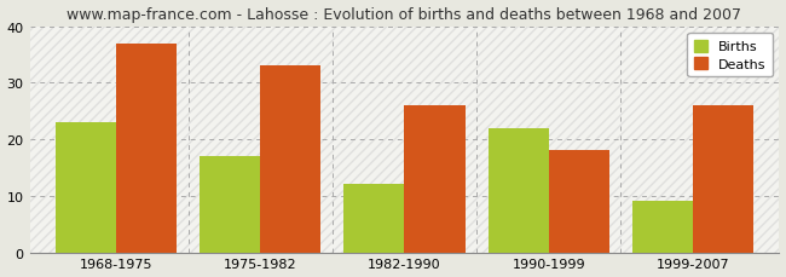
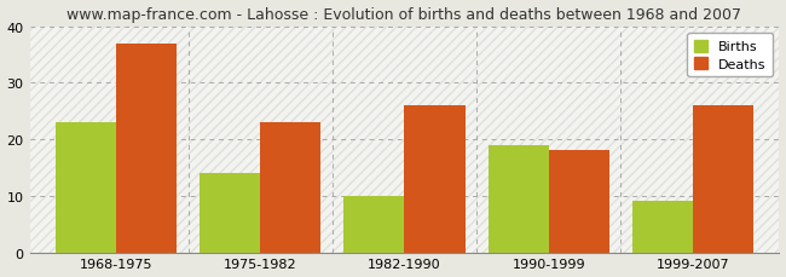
Births/1975-1982: 17 -> 14
Deaths/1975-1982: 33 -> 23
Births/1982-1990: 12 -> 10
Births/1990-1999: 22 -> 19
